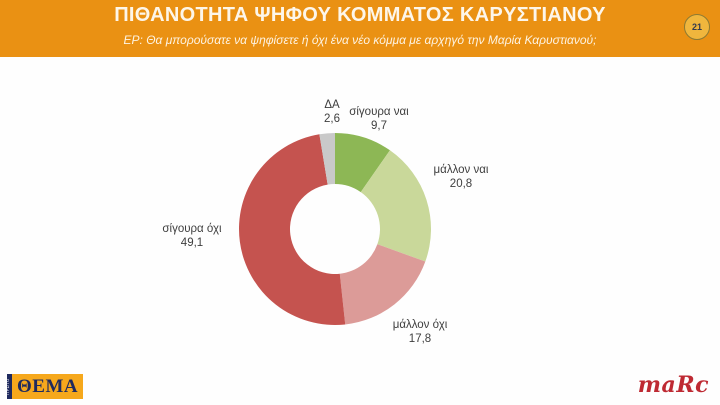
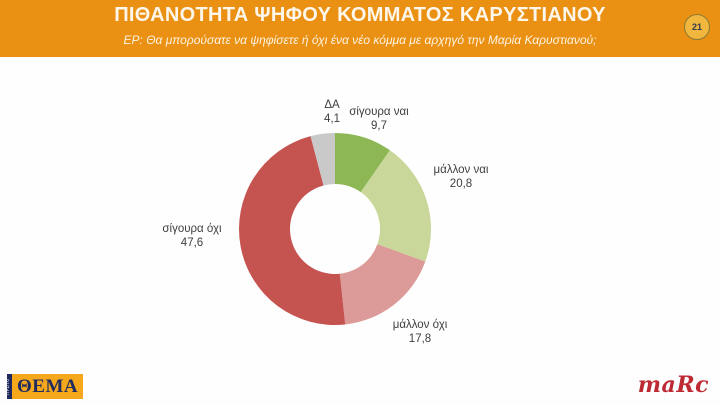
σίγουρα όχι: 49,1 -> 47,6
ΔΑ: 2,6 -> 4,1
